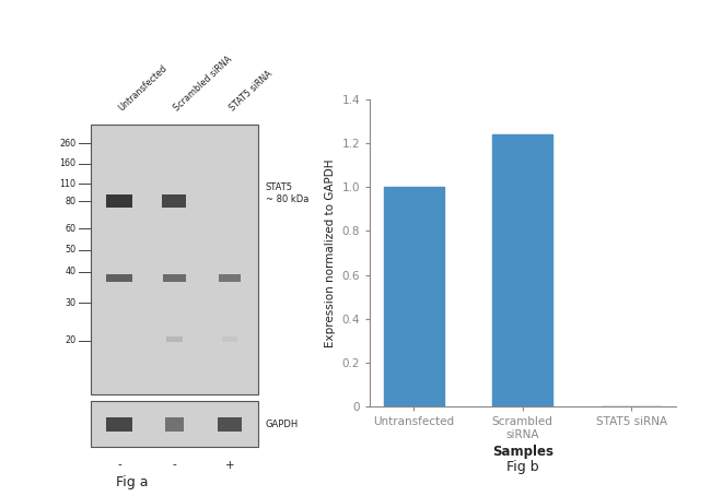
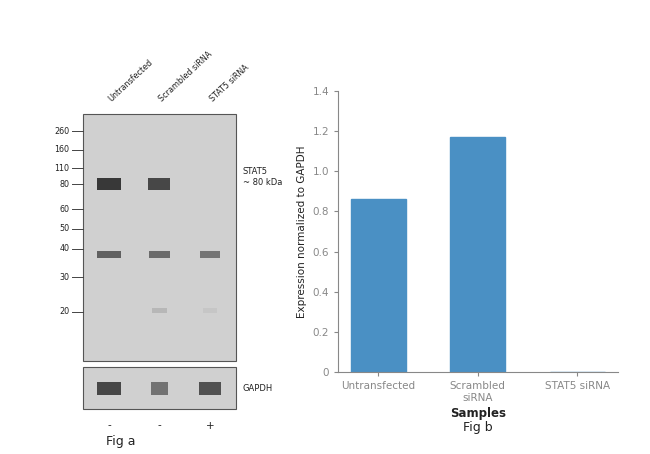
Untransfected: 1.00 -> 0.86
Scrambled siRNA: 1.24 -> 1.17
